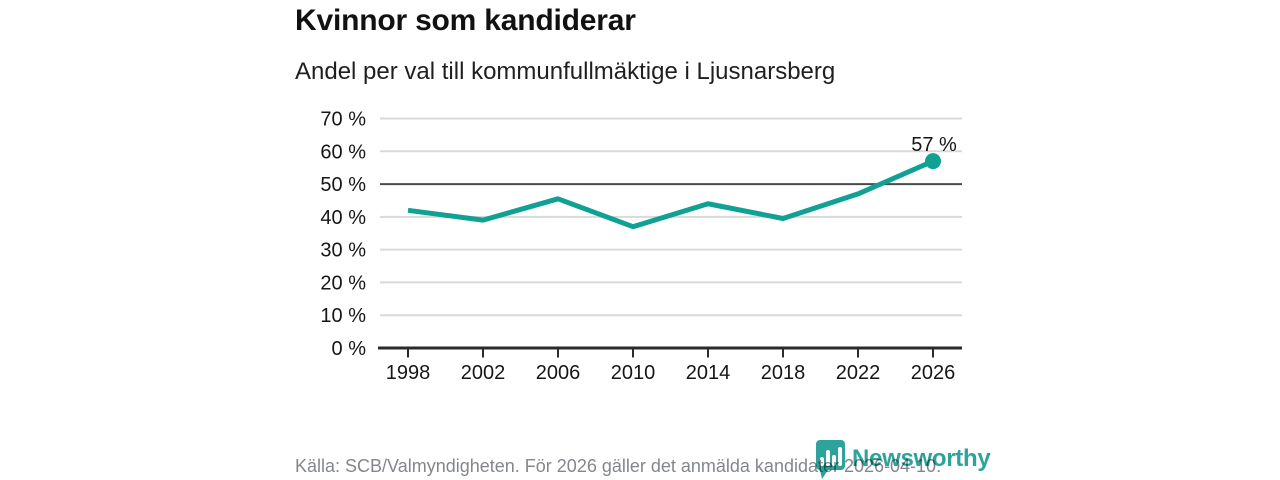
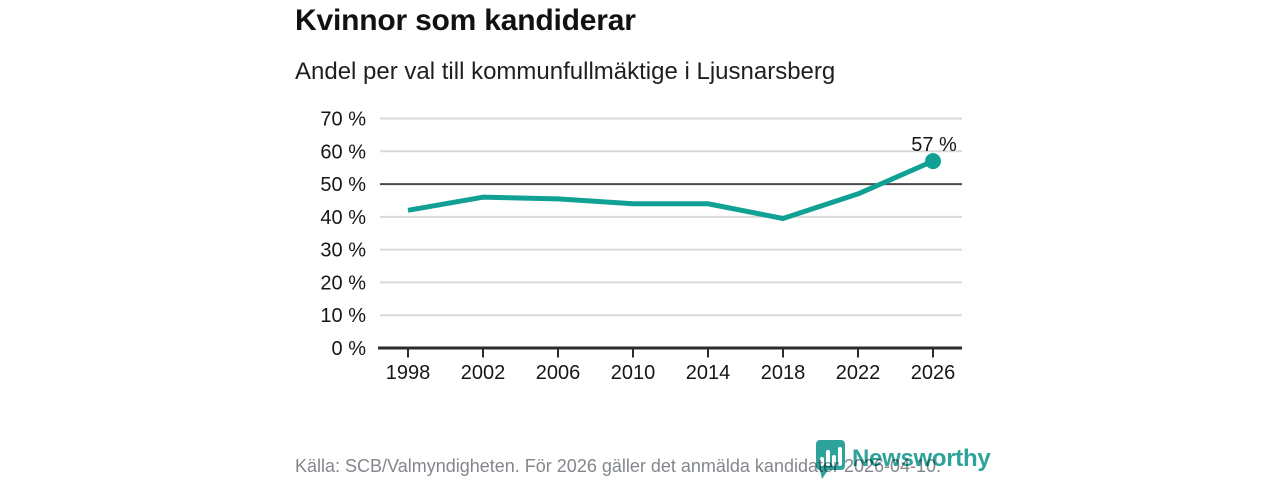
2002: 39% -> 46%
2010: 37% -> 44%
